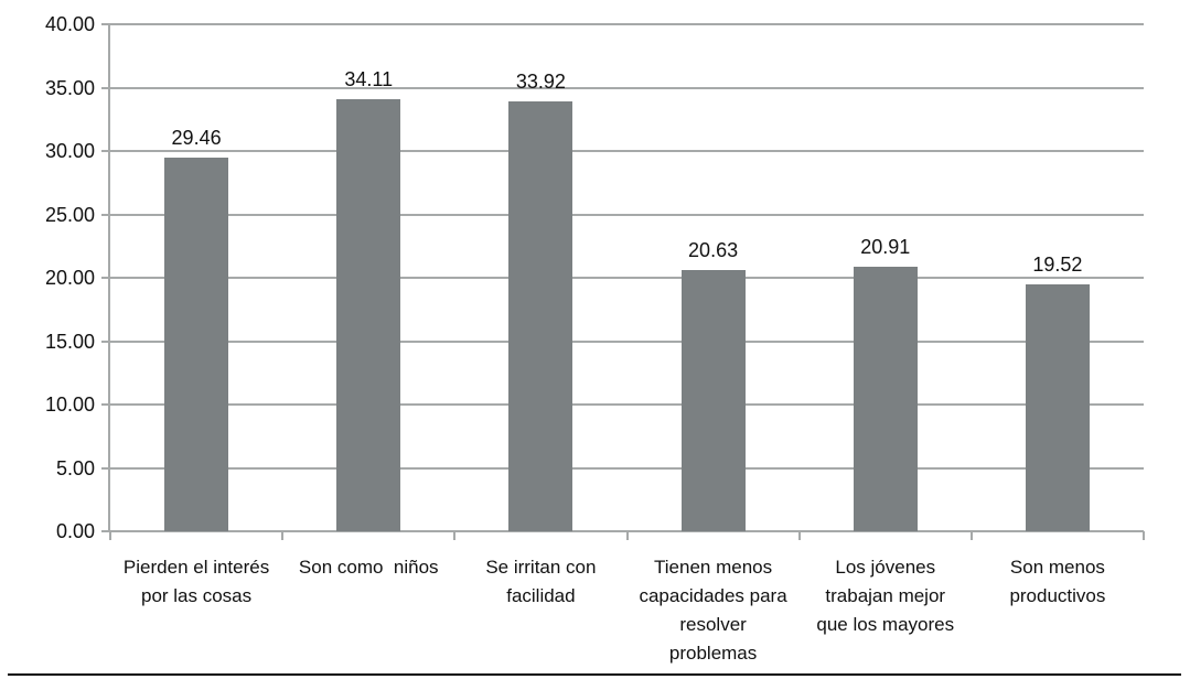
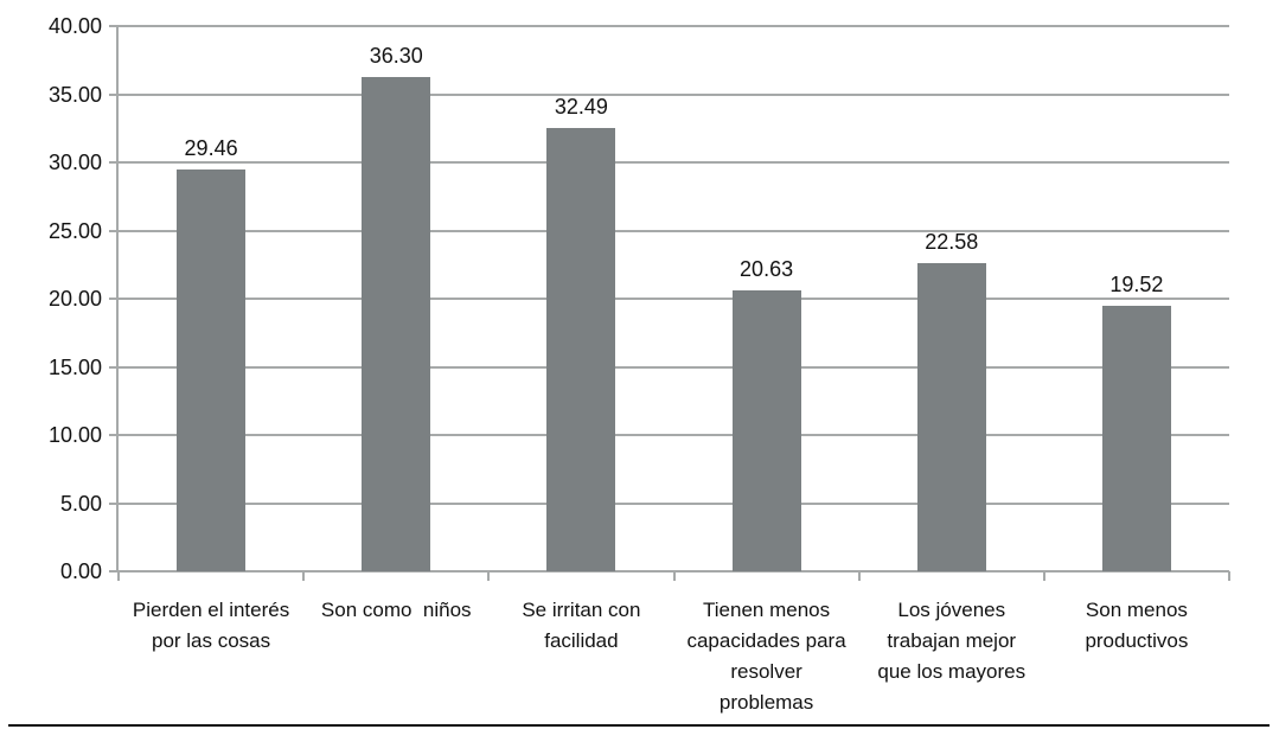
Son como niños: 34.11 -> 36.30
Se irritan con facilidad: 33.92 -> 32.49
Los jóvenes trabajan mejor que los mayores: 20.91 -> 22.58
